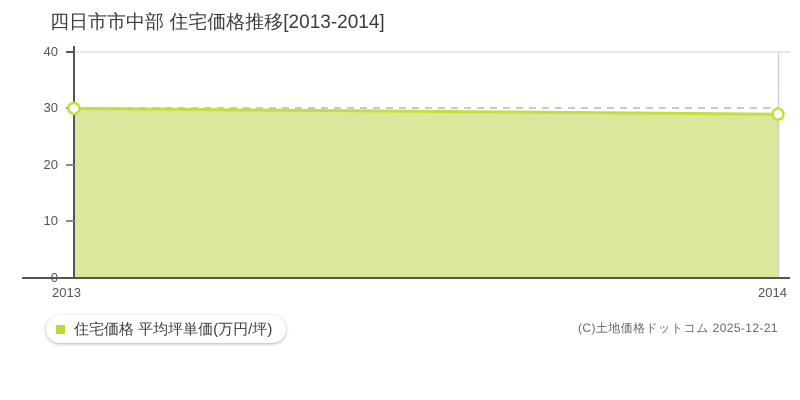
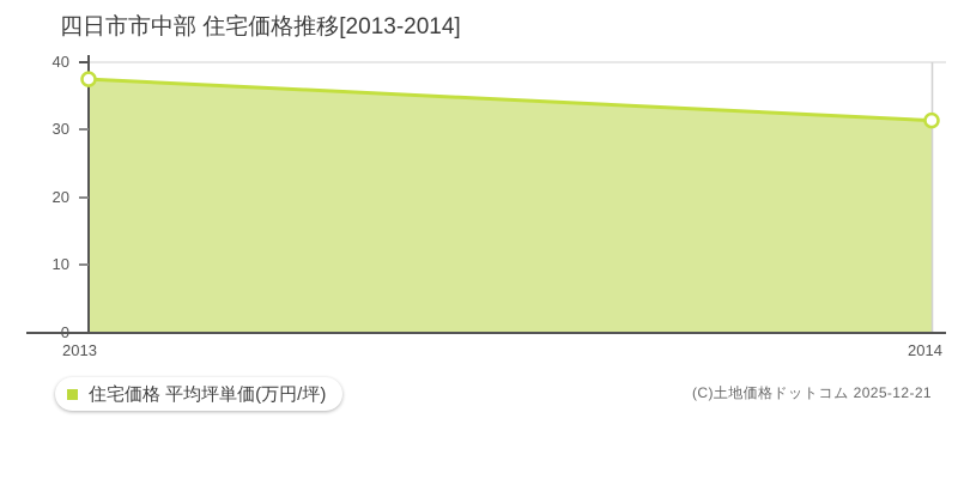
2013: 30 -> 38
2014: 29 -> 31
